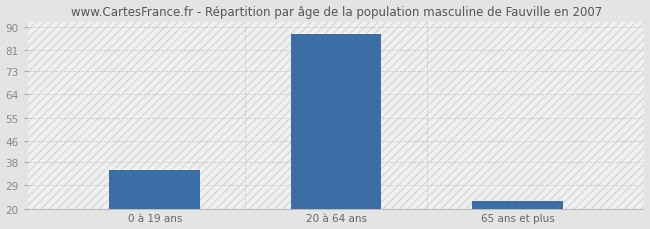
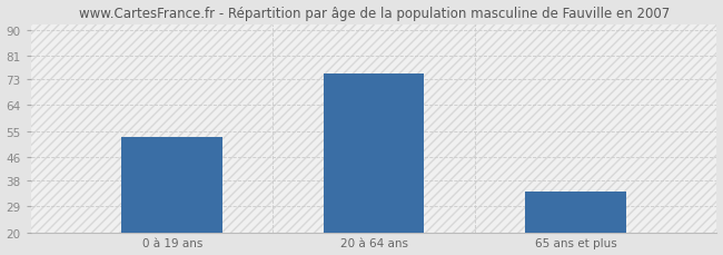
0 à 19 ans: 35 -> 53
20 à 64 ans: 87 -> 75
65 ans et plus: 23 -> 34
